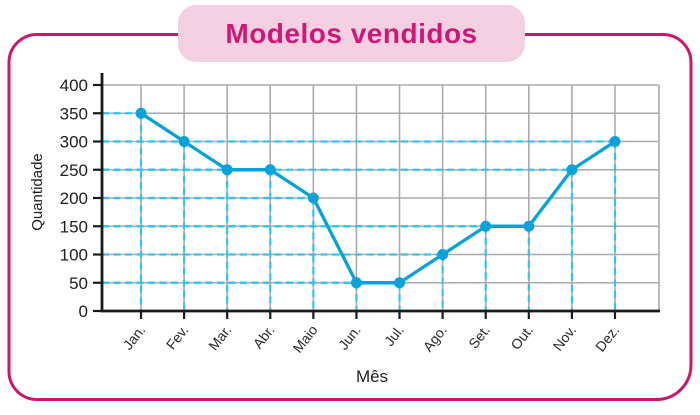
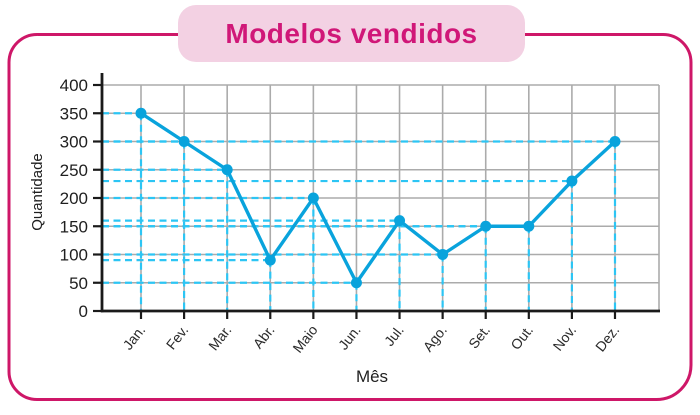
Abr.: 250 -> 90
Jul.: 50 -> 160
Nov.: 250 -> 230
